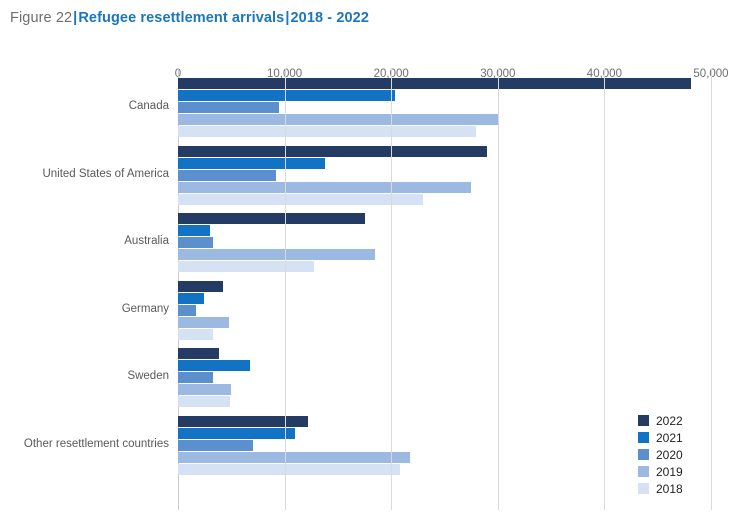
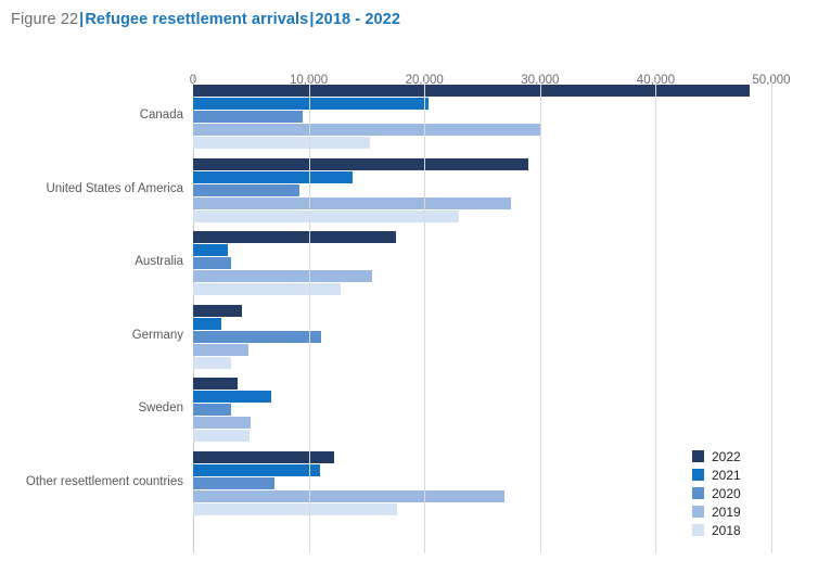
2018/Canada: 28000 -> 15300
2019/Australia: 18500 -> 15500
2020/Germany: 1700 -> 11100
2019/Other resettlement countries: 21800 -> 26900
2018/Other resettlement countries: 20800 -> 17600
